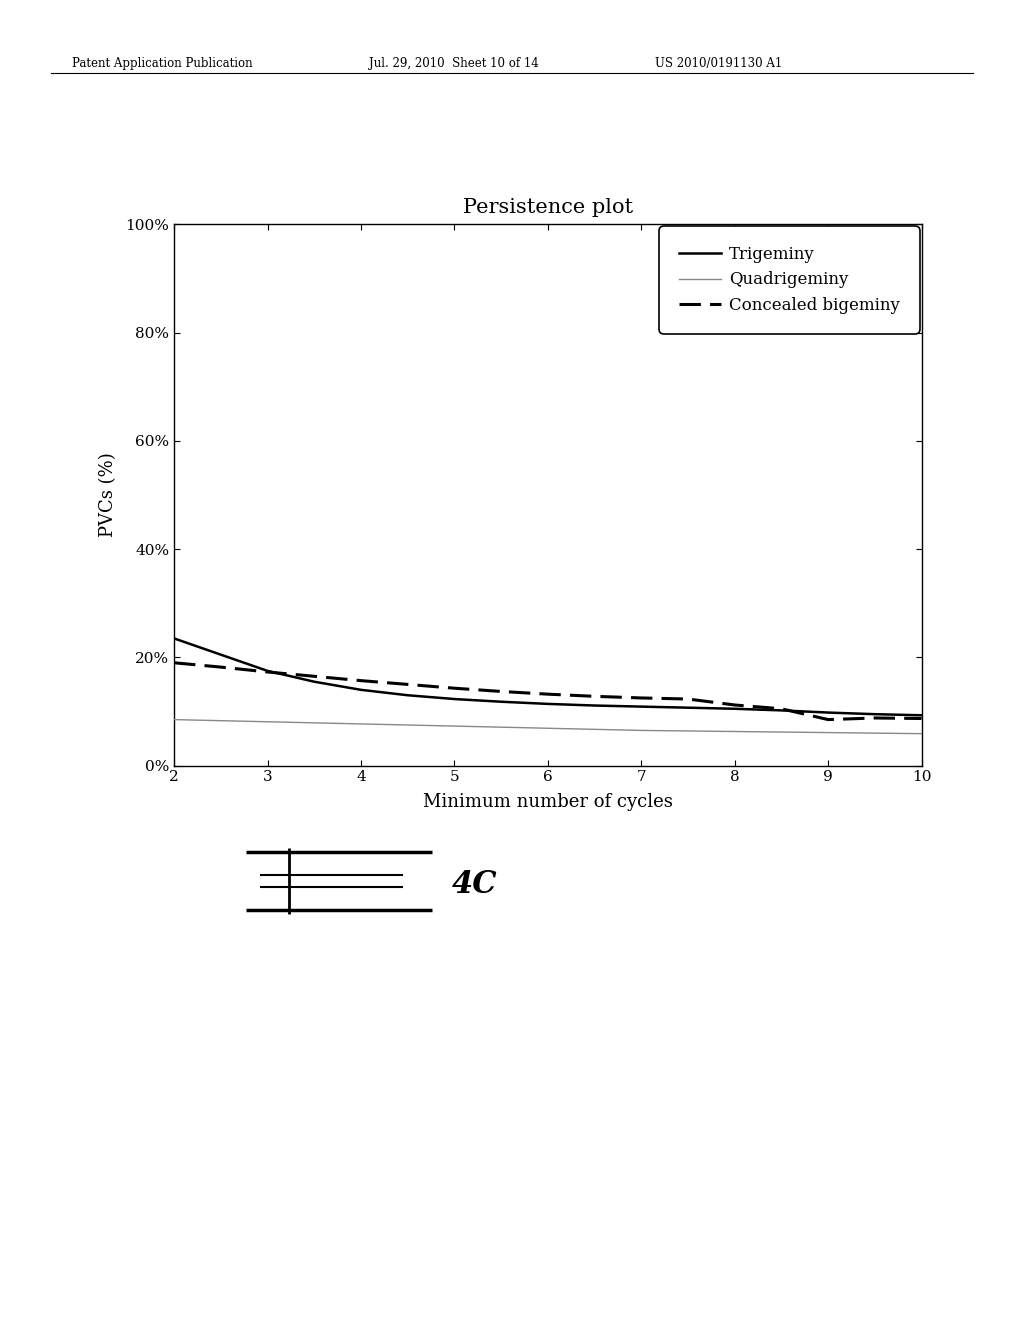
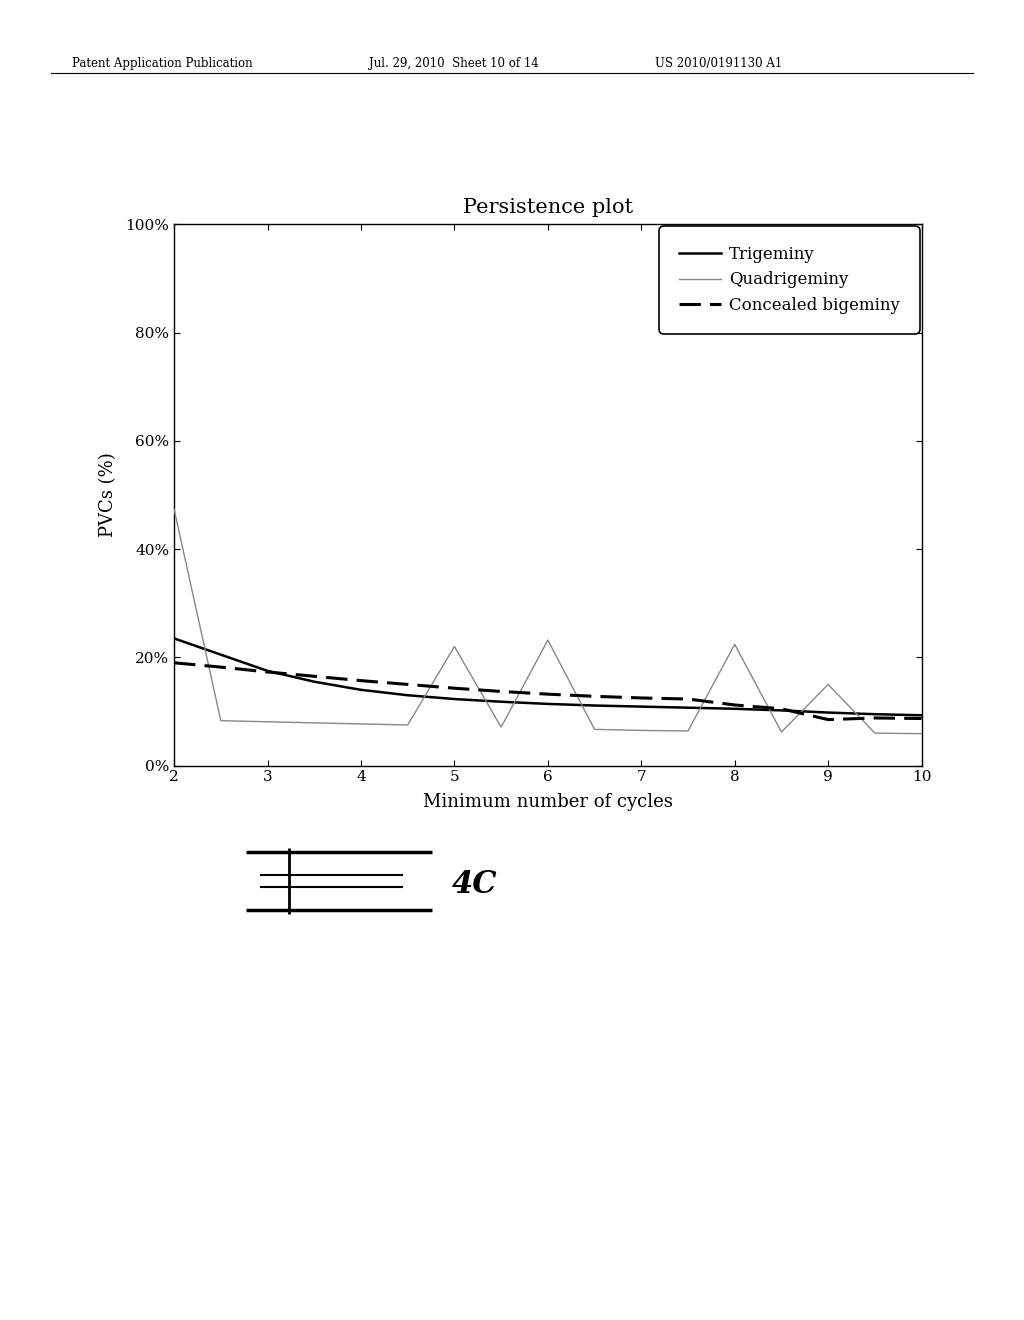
Quadrigeminy/2: 8.5% -> 47.4%
Quadrigeminy/5: 7.3% -> 22.0%
Quadrigeminy/6: 6.9% -> 23.2%
Quadrigeminy/8: 6.3% -> 22.4%
Quadrigeminy/9: 6.1% -> 15.0%
